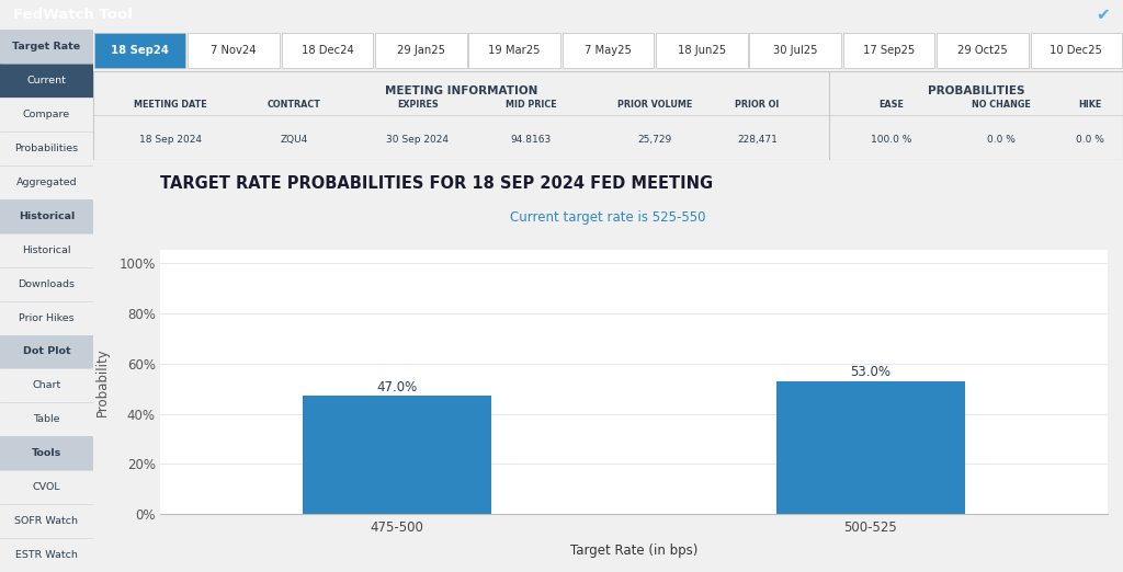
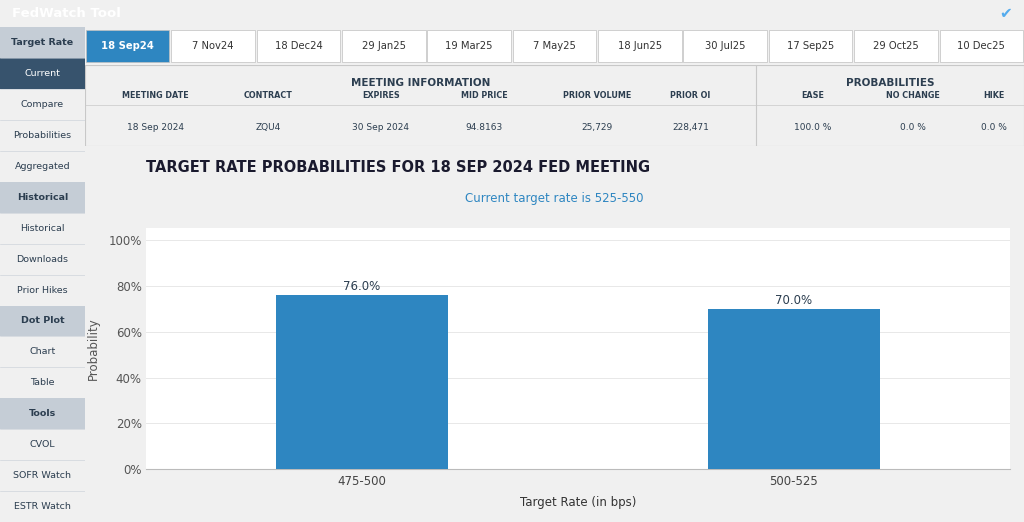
475-500: 47.0% -> 76.0%
500-525: 53.0% -> 70.0%
